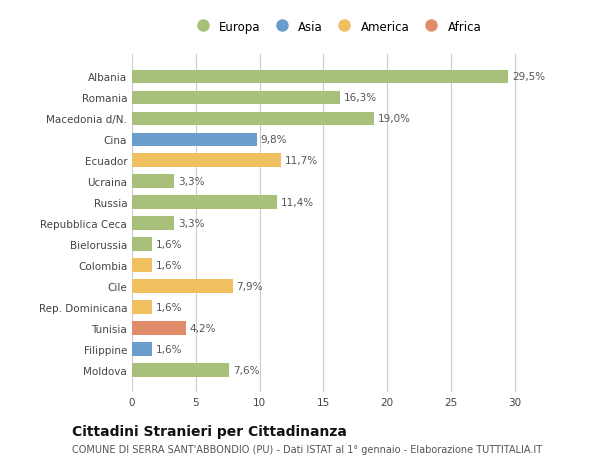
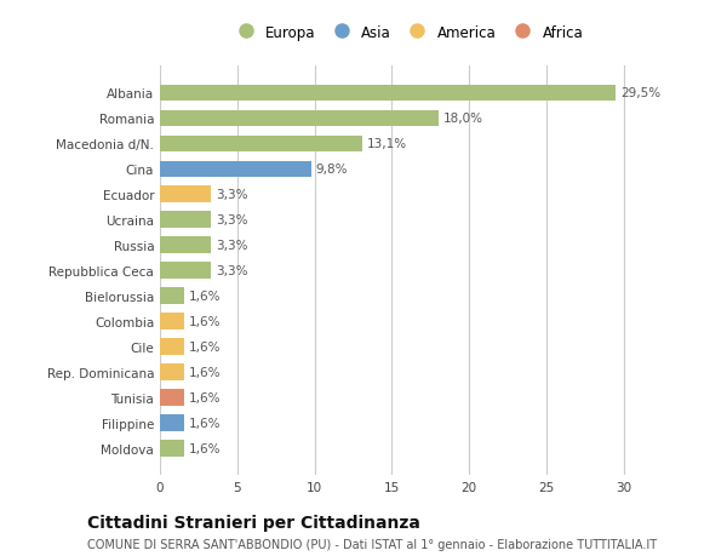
Romania: 16,3% -> 18,0%
Macedonia d/N.: 19,0% -> 13,1%
Ecuador: 11,7% -> 3,3%
Russia: 11,4% -> 3,3%
Cile: 7,9% -> 1,6%
Tunisia: 4,2% -> 1,6%
Moldova: 7,6% -> 1,6%
